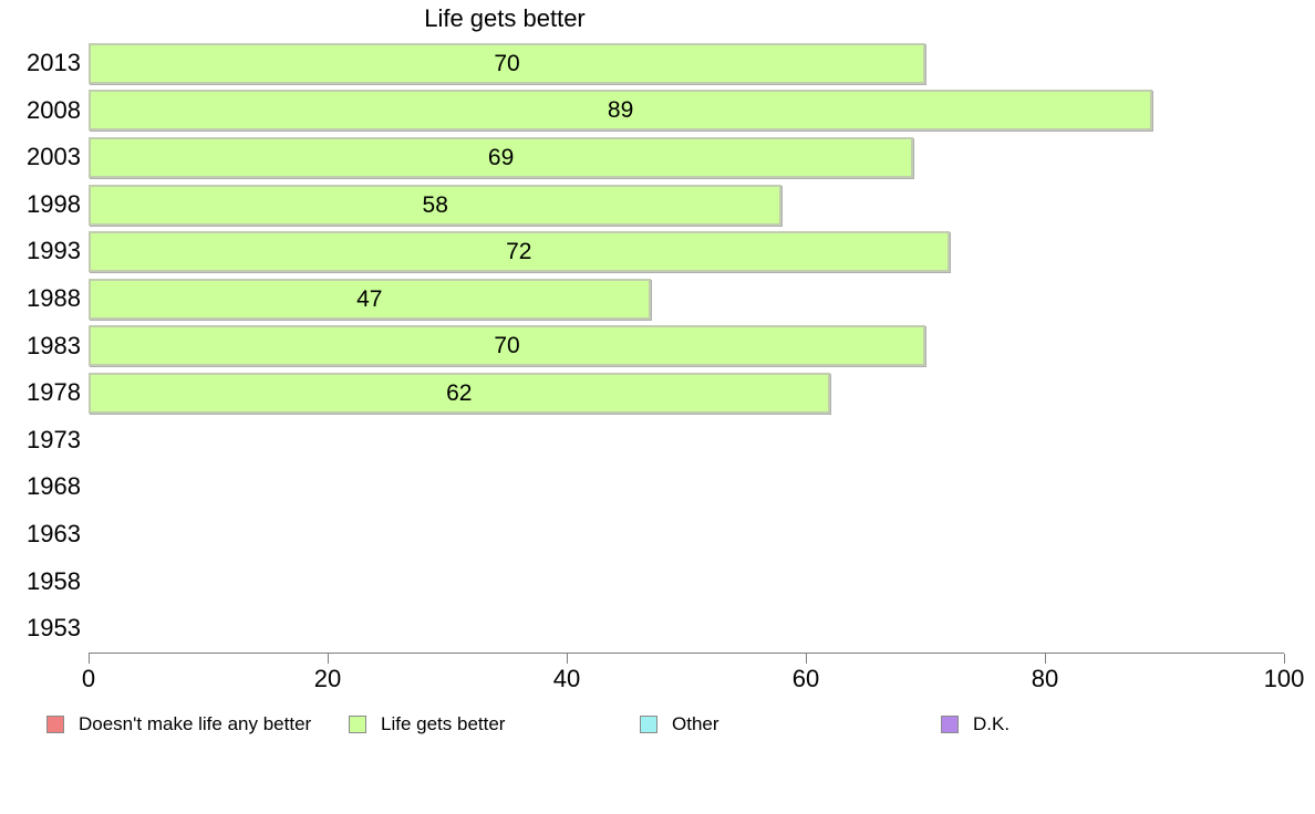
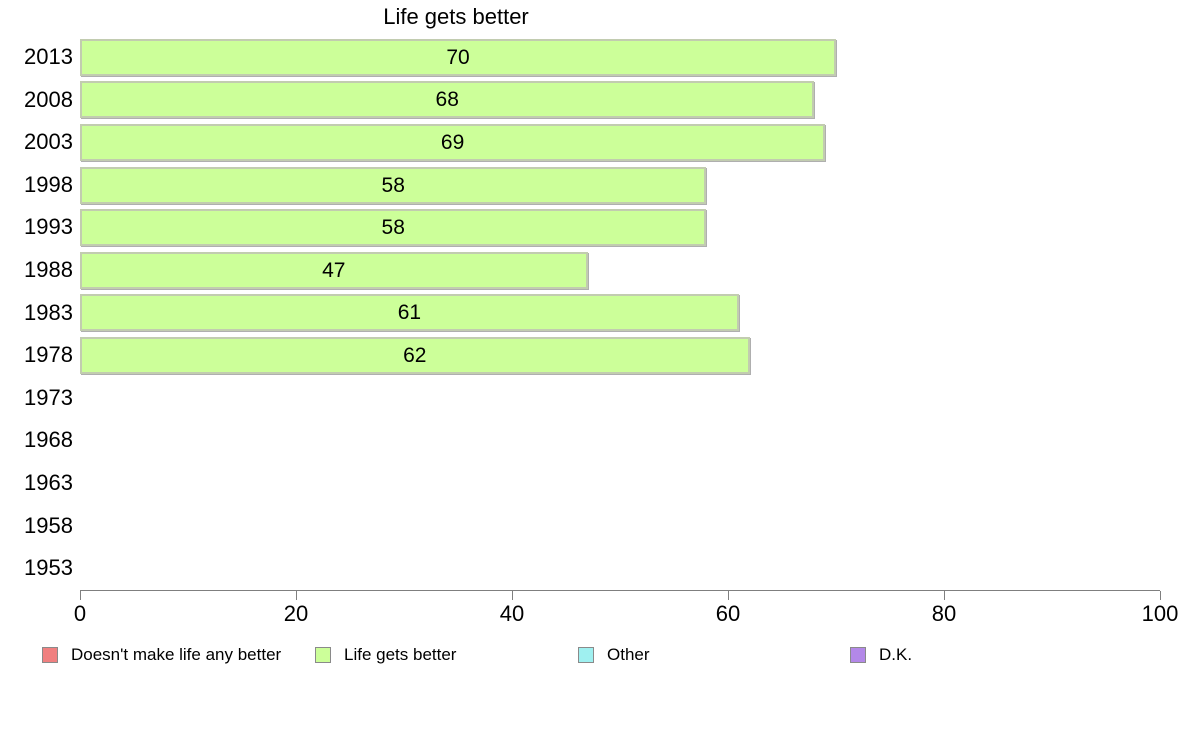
2008: 89 -> 68
1993: 72 -> 58
1983: 70 -> 61
